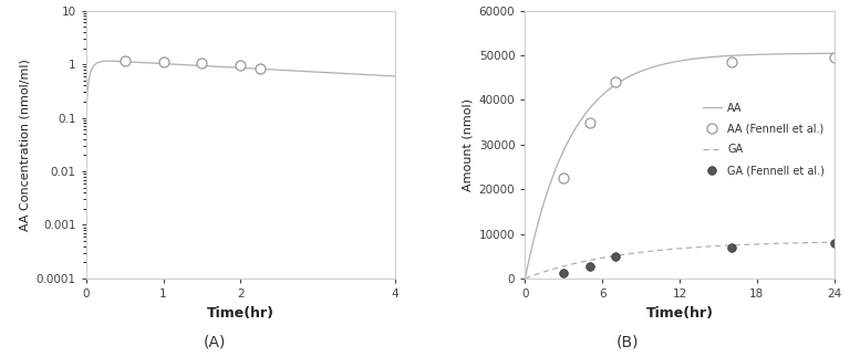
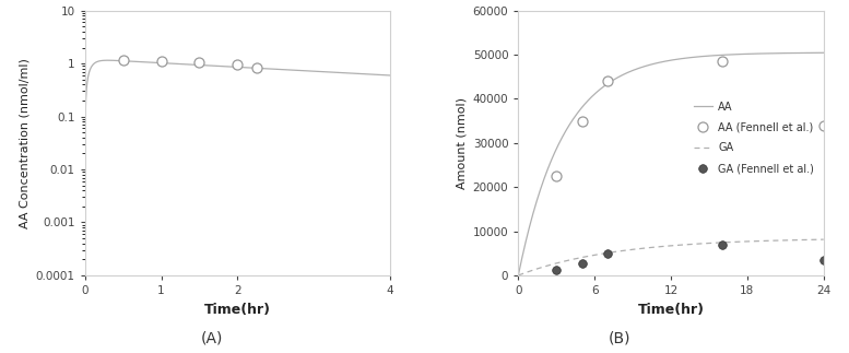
AA (Fennell et al.)/24: 49500 -> 34000
GA (Fennell et al.)/24: 8000 -> 3500
